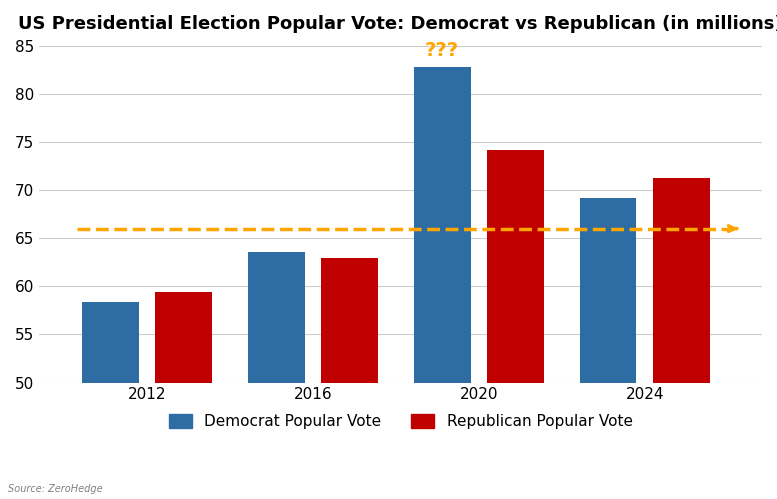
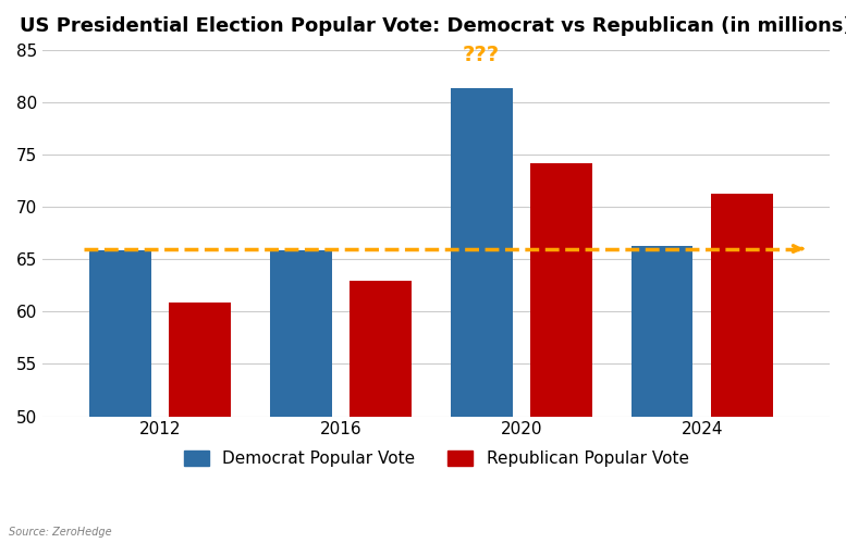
Democrat Popular Vote/2012: 58.4 -> 65.9
Republican Popular Vote/2012: 59.4 -> 60.9
Democrat Popular Vote/2016: 63.6 -> 65.8
Democrat Popular Vote/2020: 82.8 -> 81.3
Democrat Popular Vote/2024: 69.2 -> 66.3
